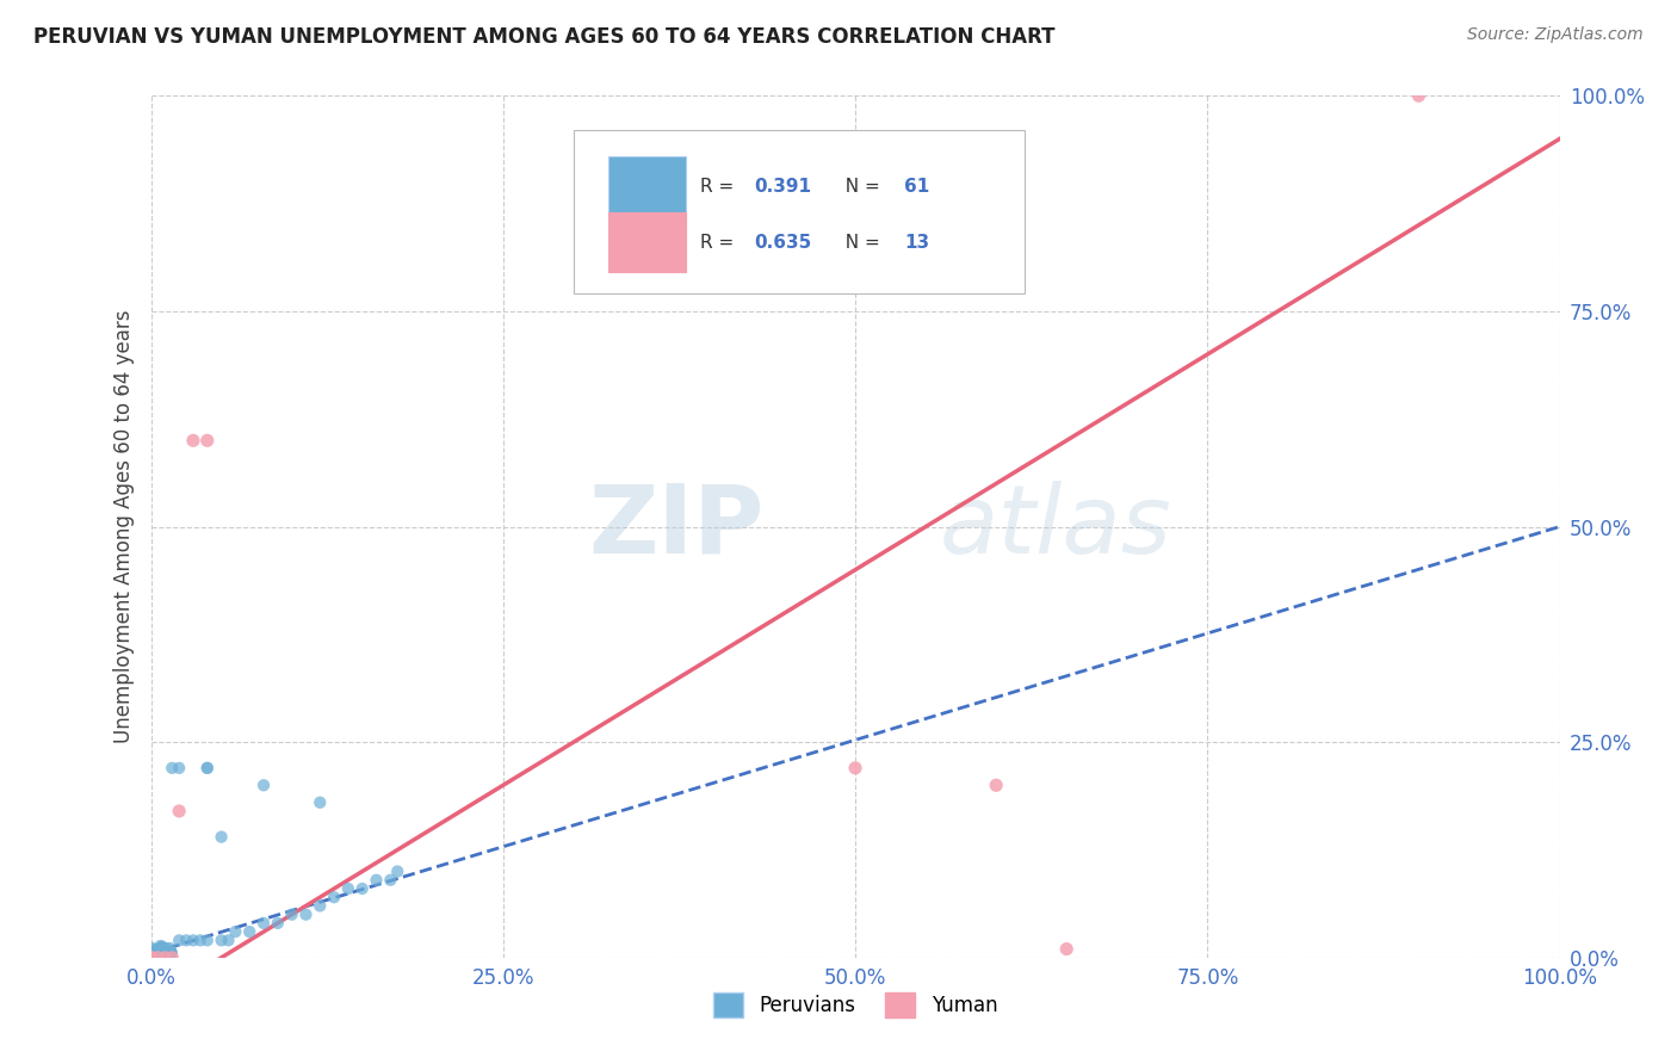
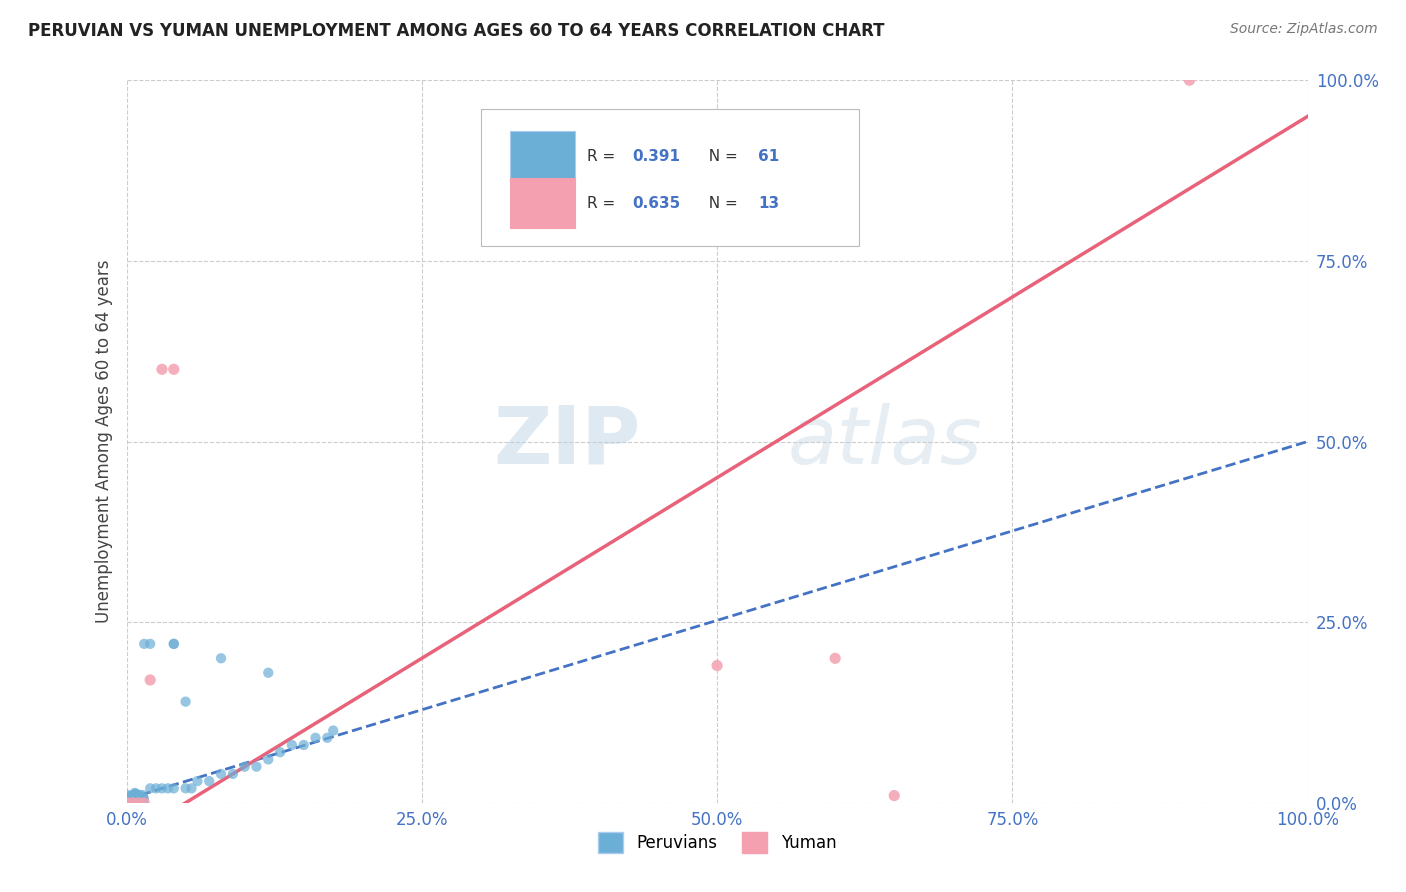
Yuman/50.0%: 22% -> 19%
